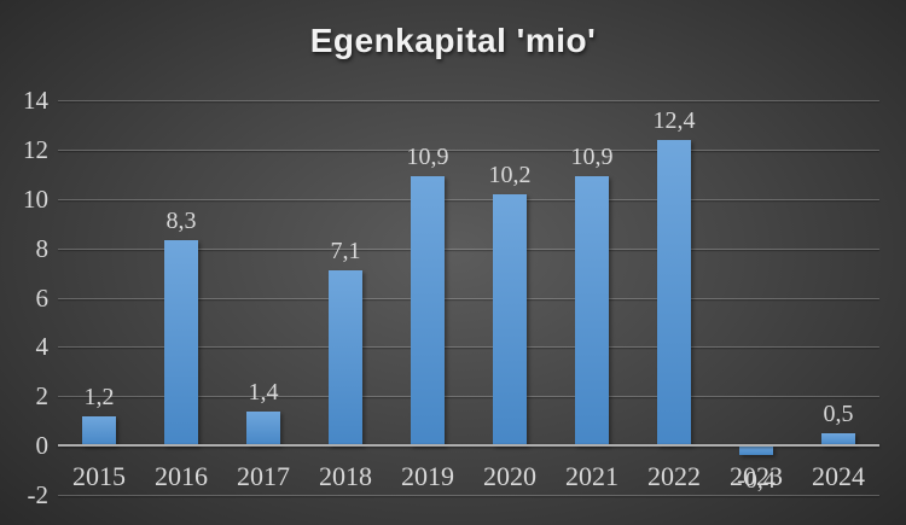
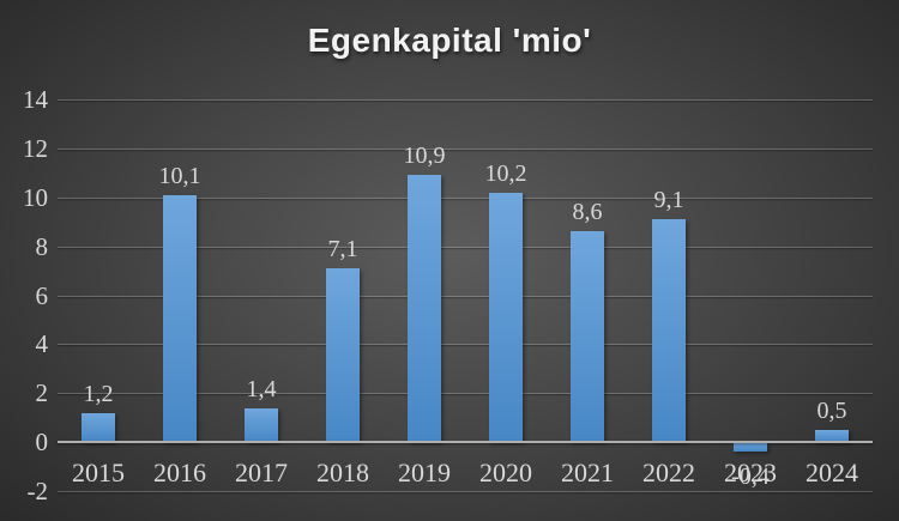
2016: 8,3 -> 10,1
2021: 10,9 -> 8,6
2022: 12,4 -> 9,1
